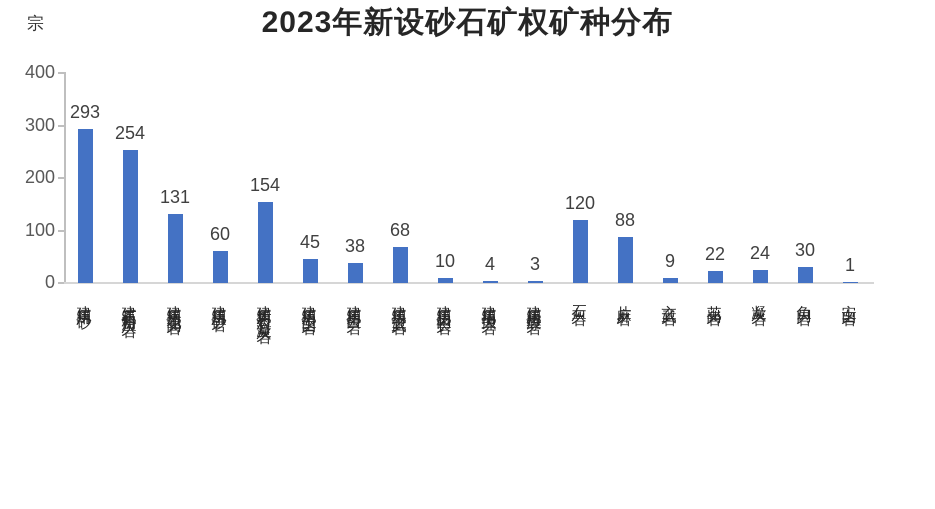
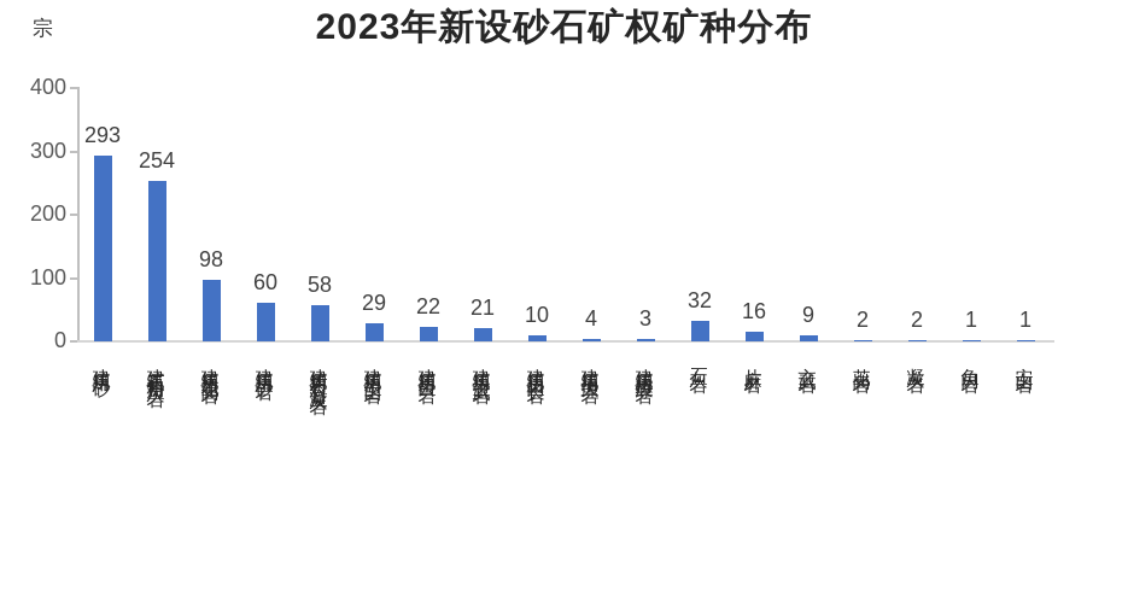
建筑用花岗岩: 131 -> 98
建筑用石料（凝灰岩）: 154 -> 58
建筑用安山岩: 45 -> 29
建筑用白云岩: 38 -> 22
建筑用玄武岩: 68 -> 21
石灰岩: 120 -> 32
片麻岩: 88 -> 16
花岗岩: 22 -> 2
凝灰岩: 24 -> 2
角闪岩: 30 -> 1
